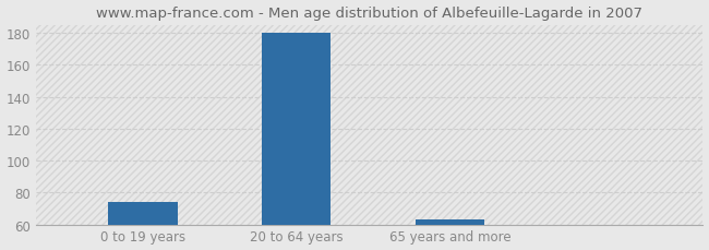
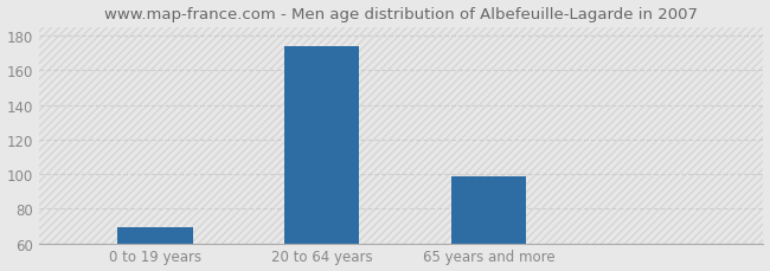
0 to 19 years: 74 -> 69
20 to 64 years: 180 -> 174
65 years and more: 63 -> 99
